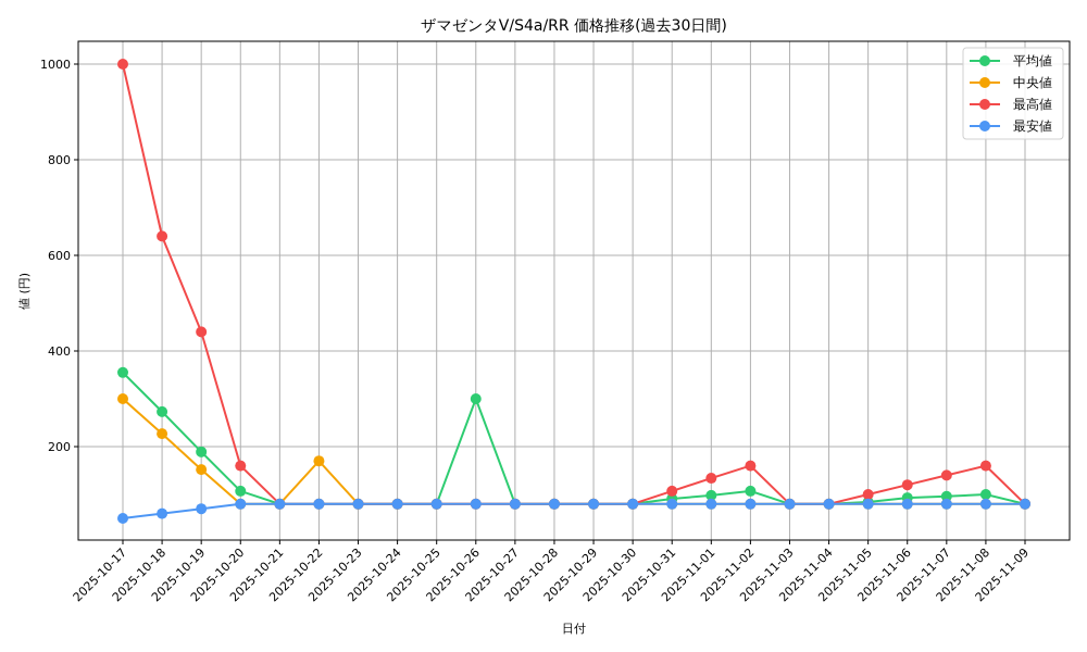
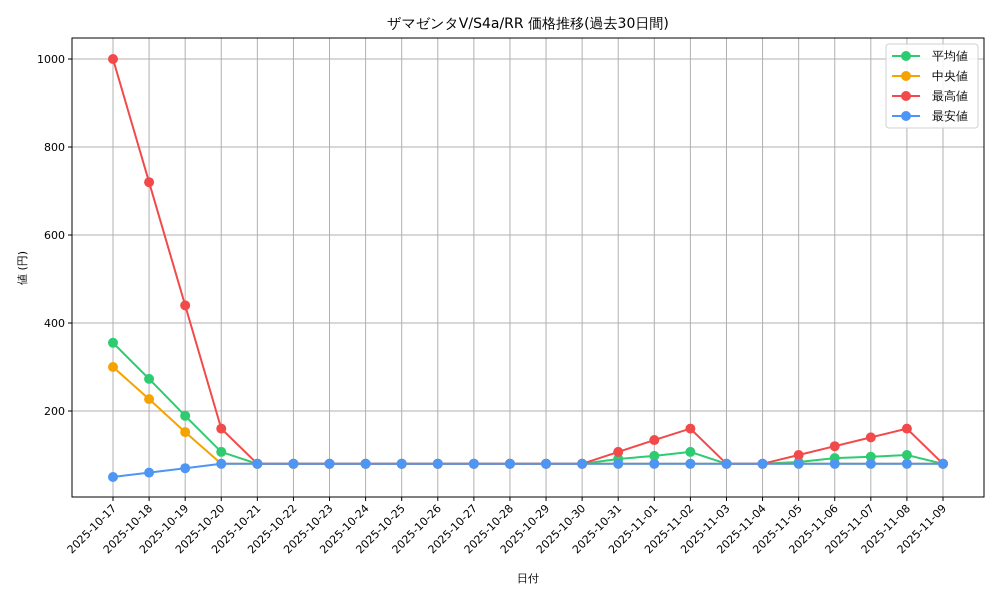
最高値/2025-10-18: 640 -> 720
中央値/2025-10-22: 170 -> 80
平均値/2025-10-26: 300 -> 80
